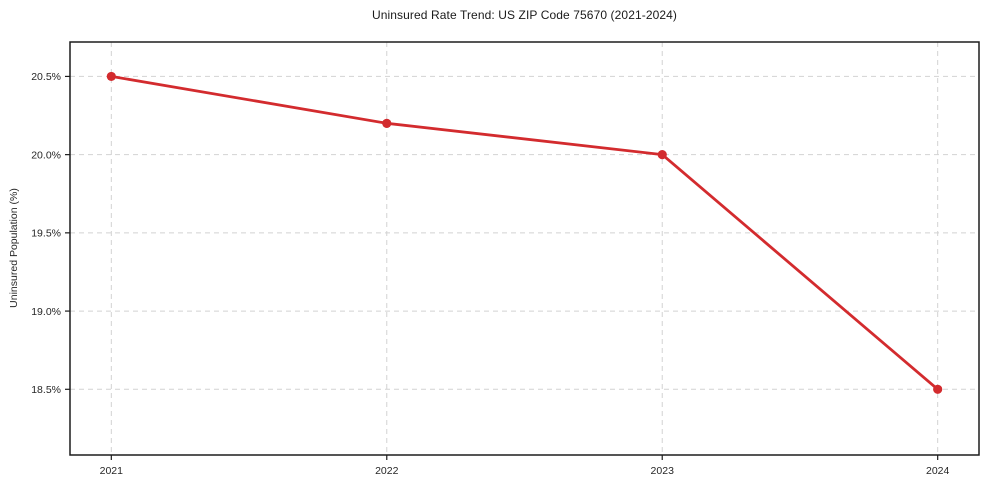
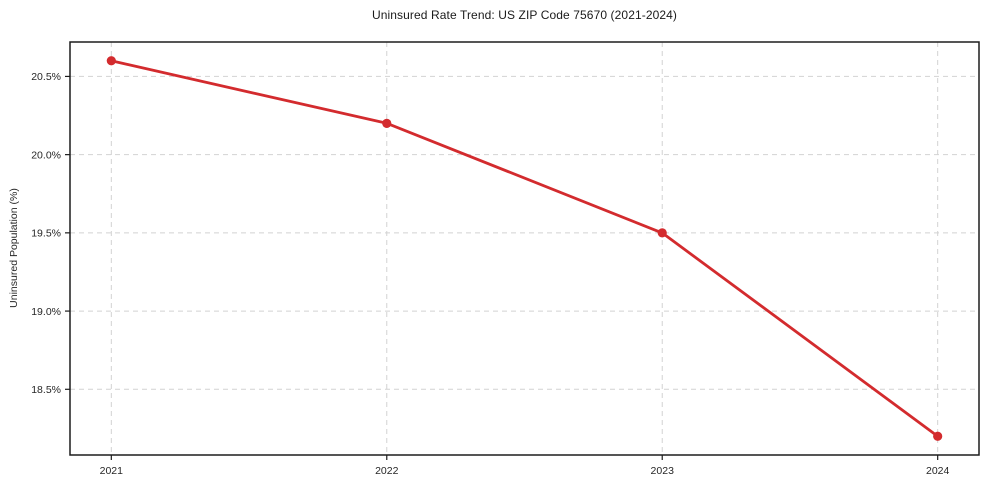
2021: 20.5% -> 20.6%
2023: 20.0% -> 19.5%
2024: 18.5% -> 18.2%
